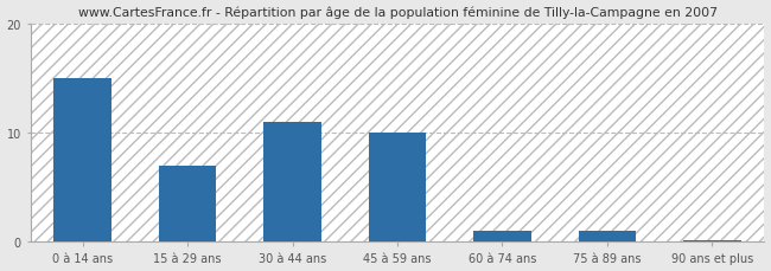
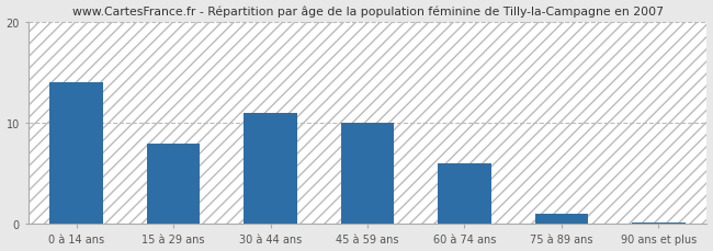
0 à 14 ans: 15.0 -> 14.0
15 à 29 ans: 7.0 -> 8.0
60 à 74 ans: 1.0 -> 6.0
